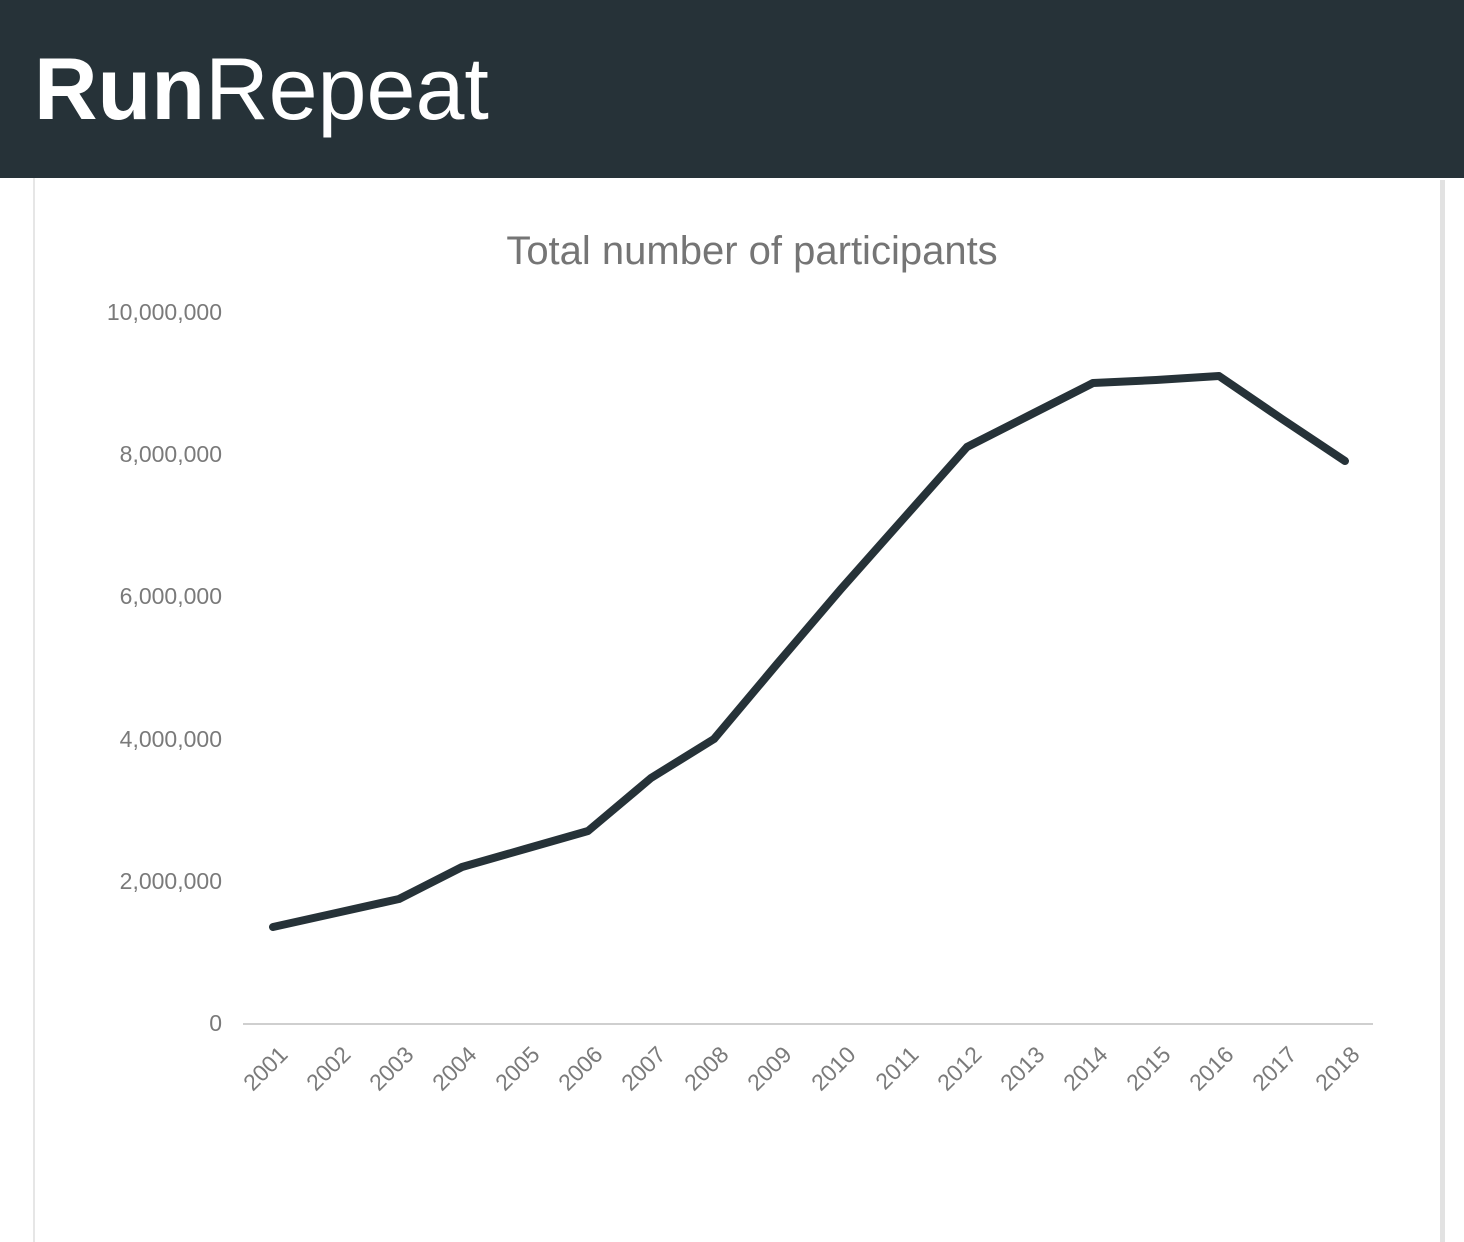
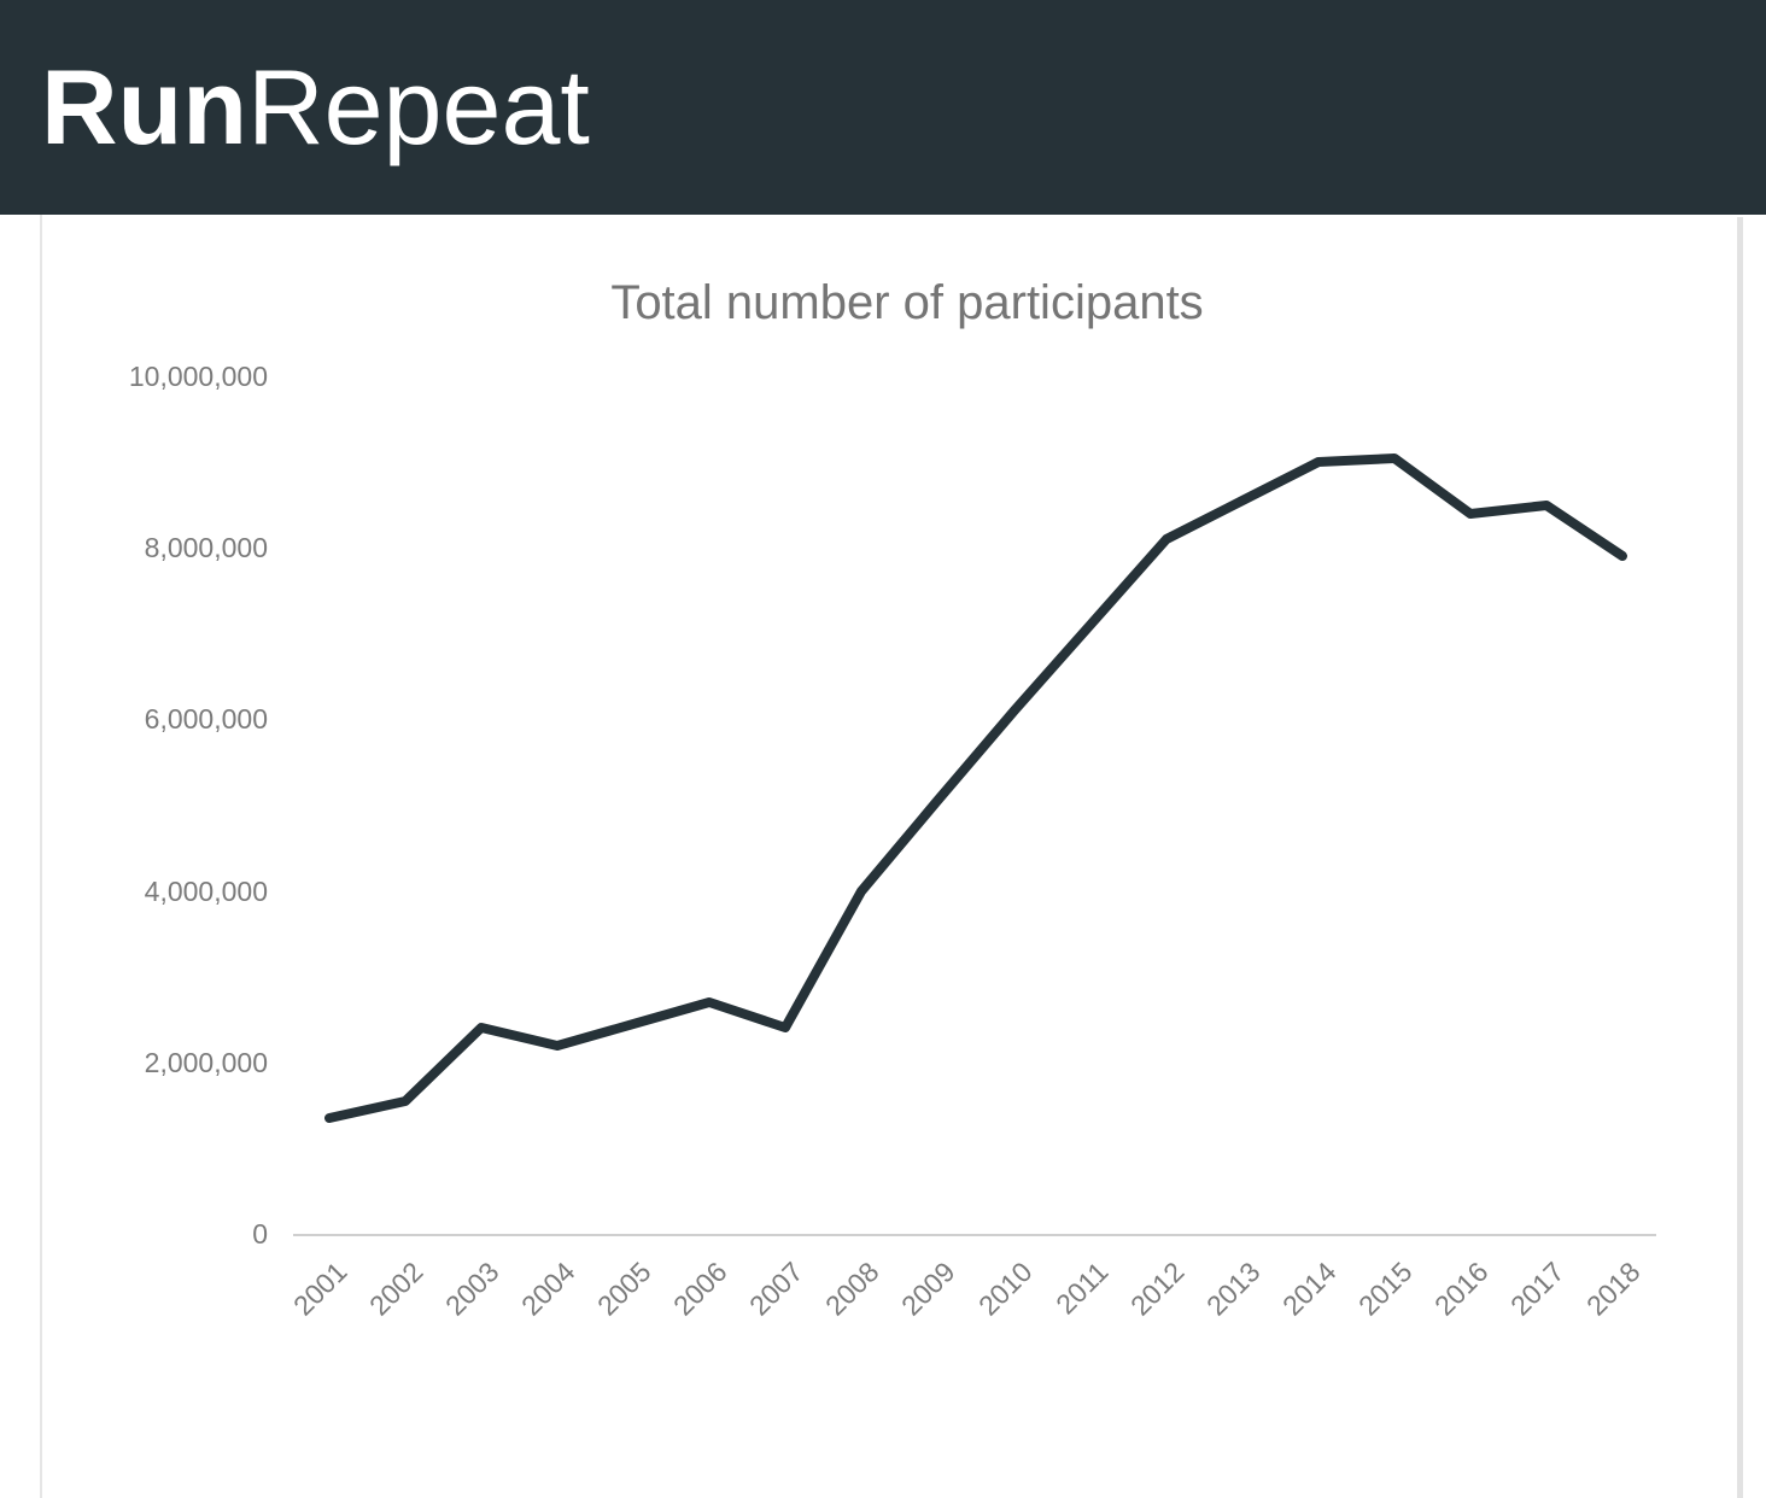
2003: 1800000 -> 2400000
2007: 3400000 -> 2400000
2016: 9100000 -> 8400000
